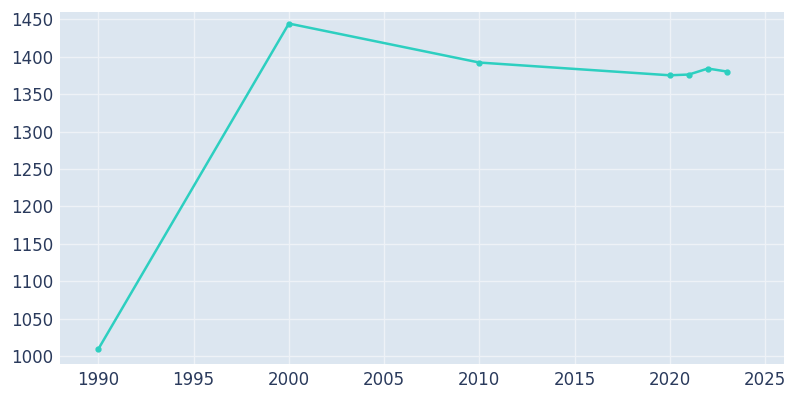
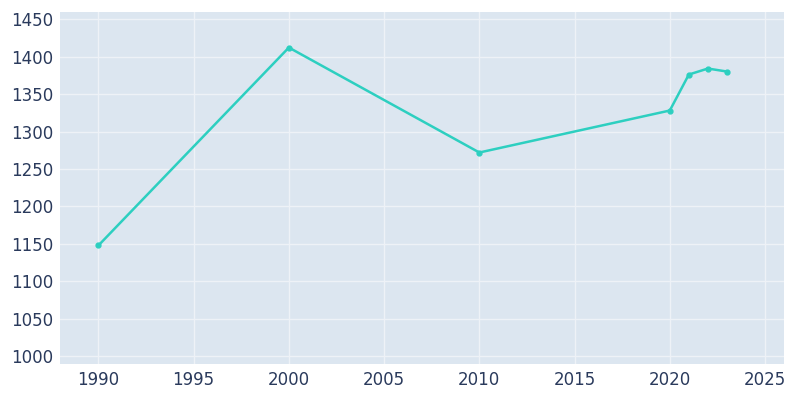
1990: 1010 -> 1148
2000: 1444 -> 1412
2010: 1392 -> 1272
2020: 1375 -> 1328
